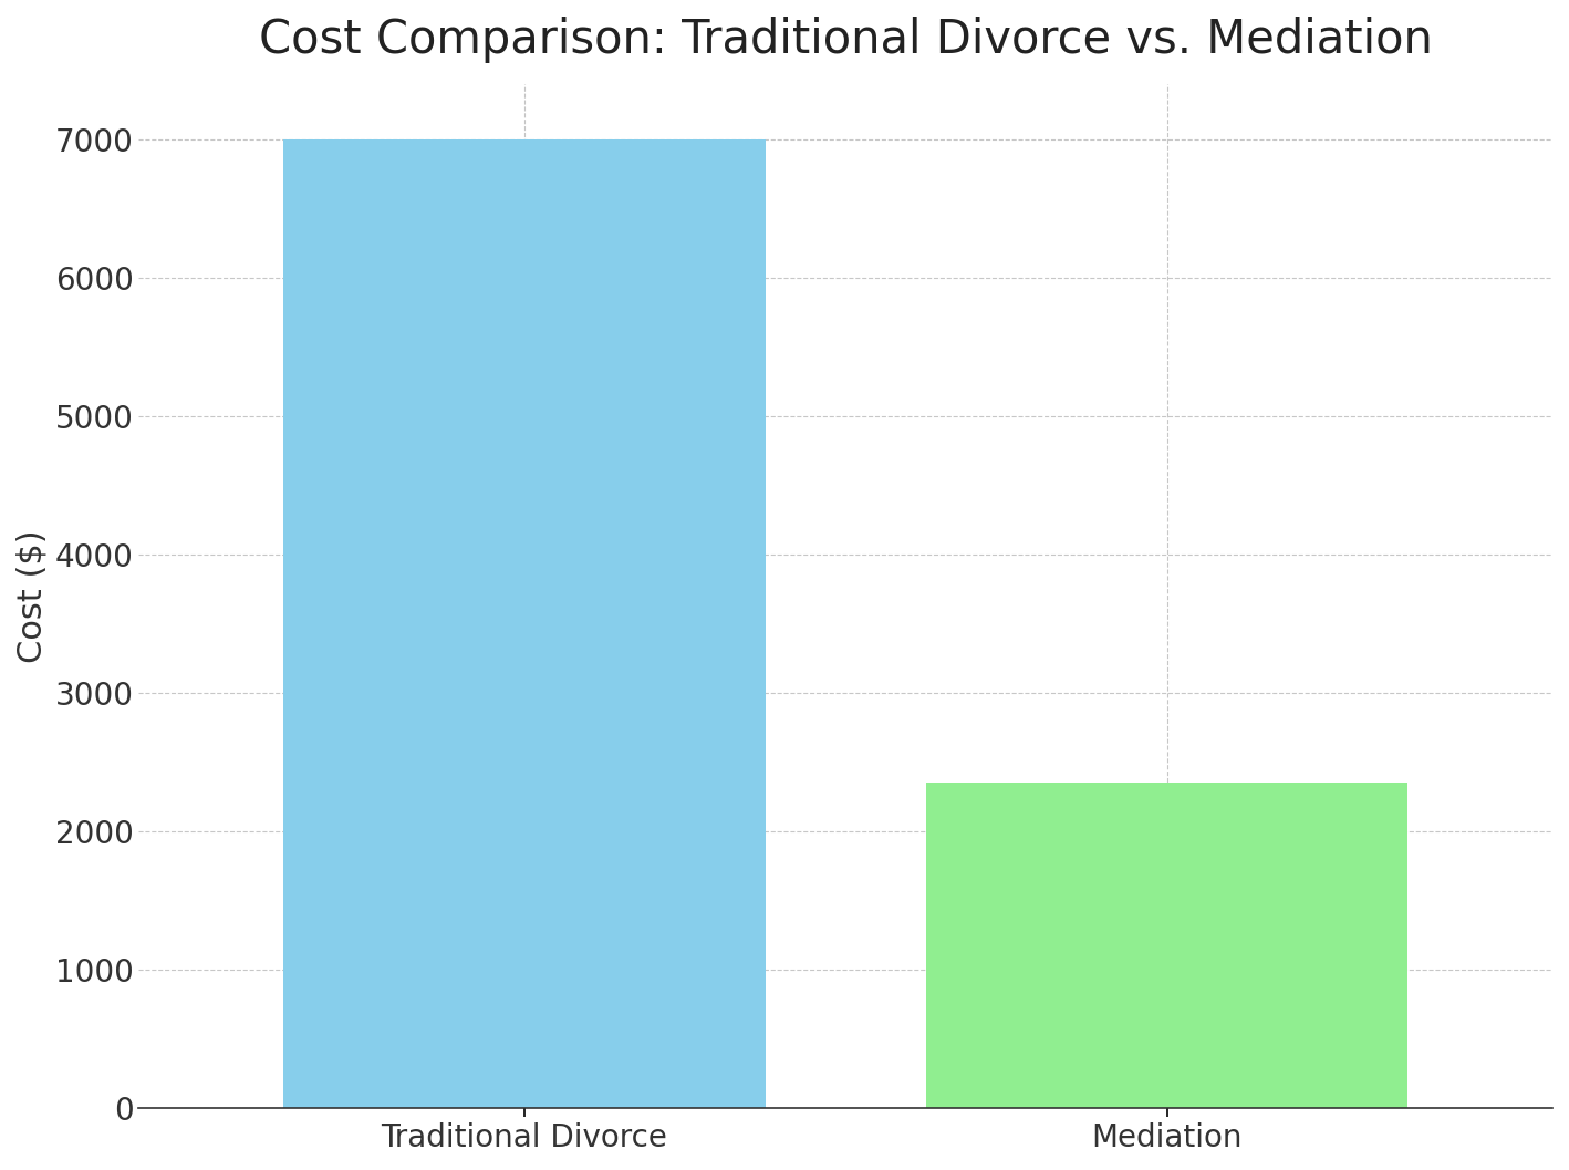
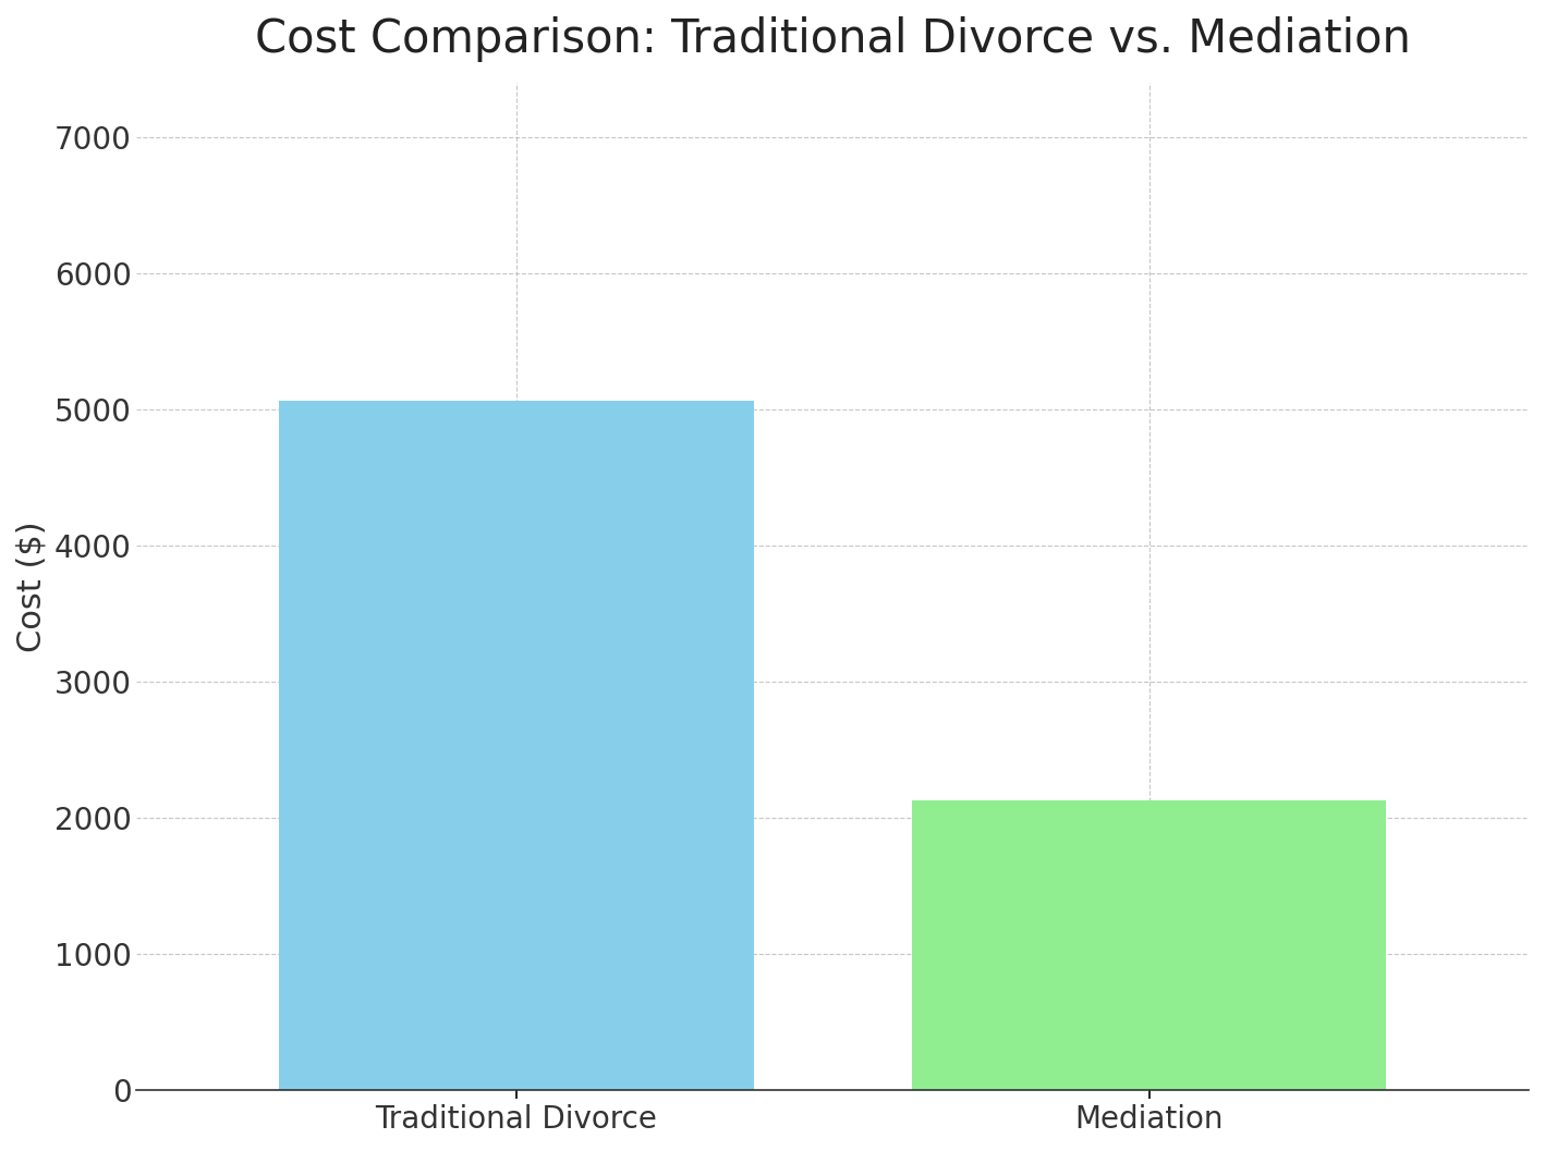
Traditional Divorce: 7000 -> 5060
Mediation: 2350 -> 2130
